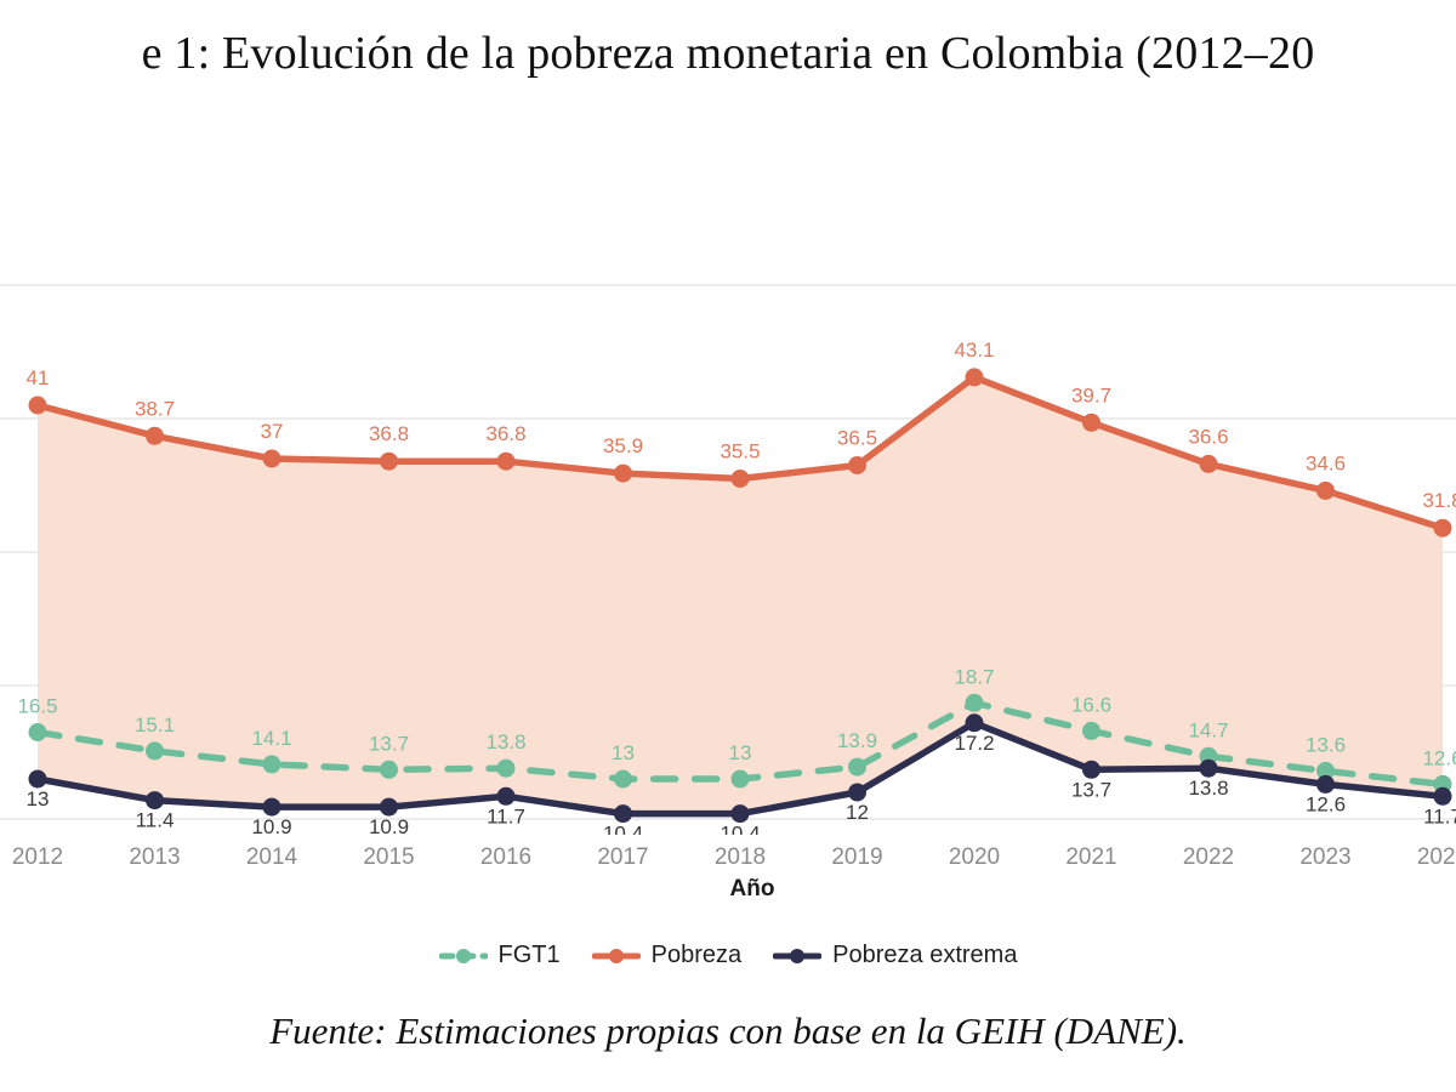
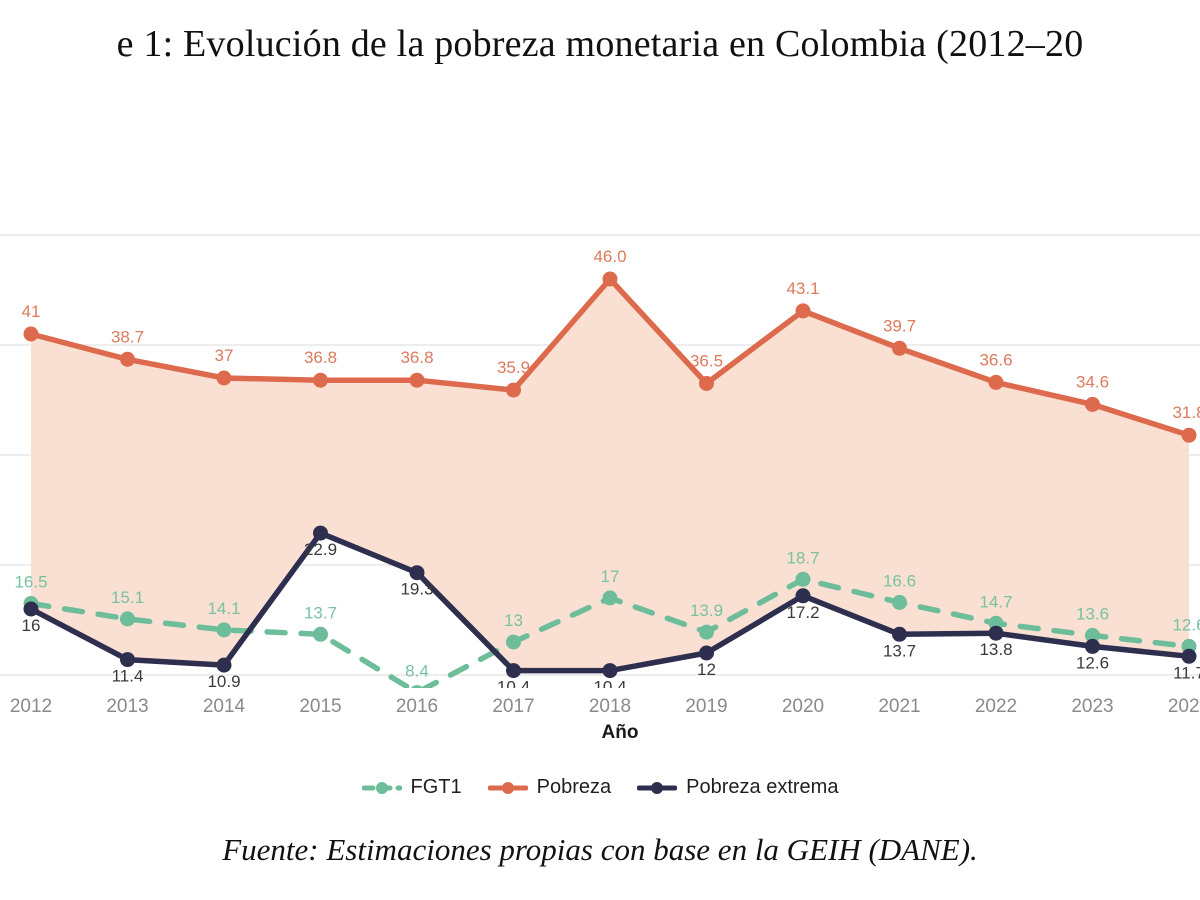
Pobreza extrema/2012: 13 -> 16
Pobreza extrema/2015: 10.9 -> 22.9
FGT1/2016: 13.8 -> 8.4
Pobreza extrema/2016: 11.7 -> 19.3
FGT1/2018: 13 -> 17
Pobreza/2018: 35.5 -> 46.0
